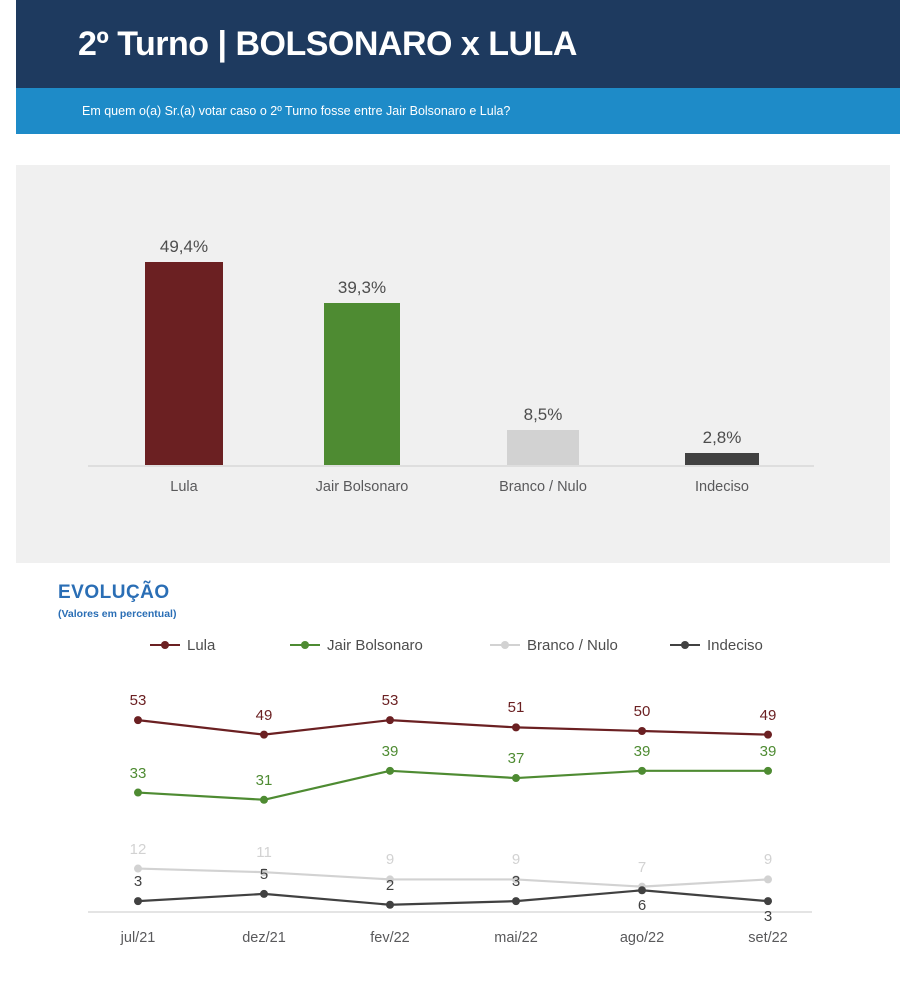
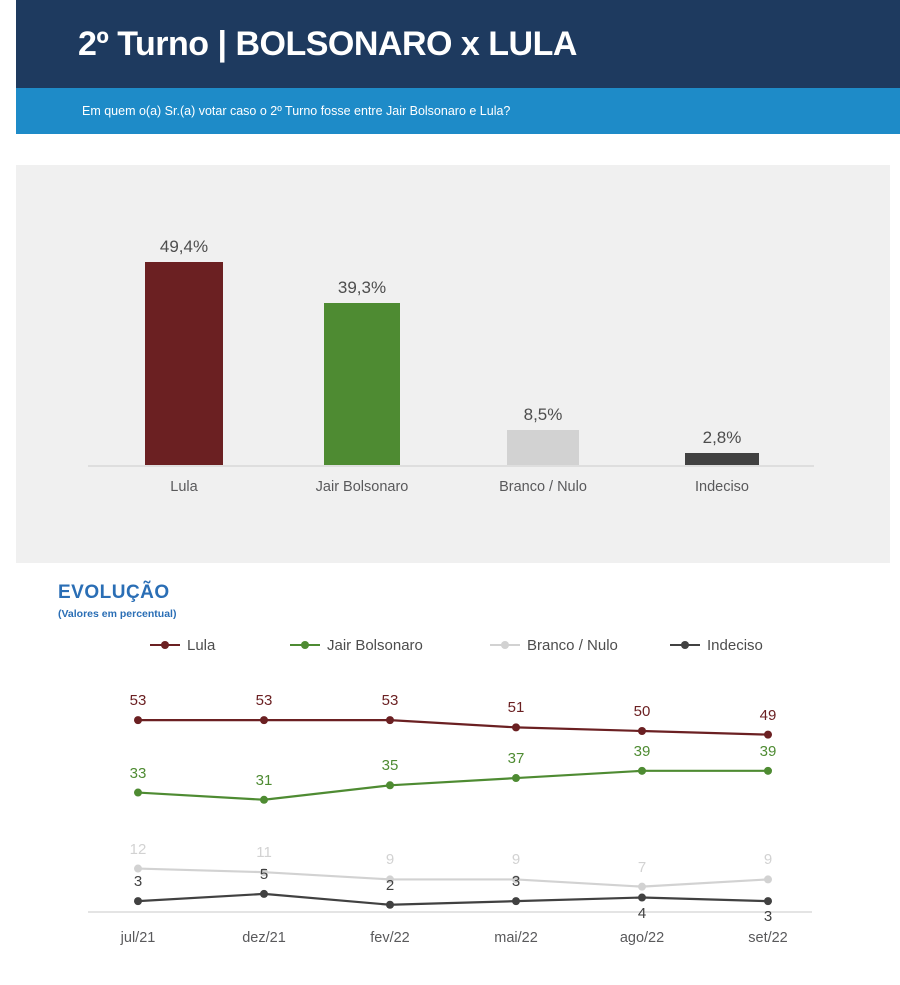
EVOLUÇÃO/Lula/dez/21: 49 -> 53
EVOLUÇÃO/Jair Bolsonaro/fev/22: 39 -> 35
EVOLUÇÃO/Indeciso/ago/22: 6 -> 4
